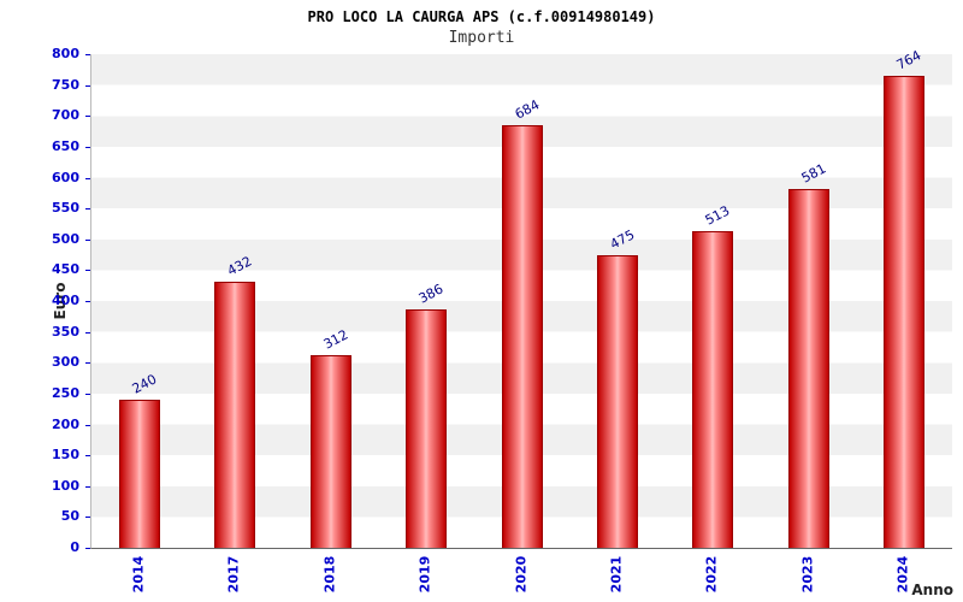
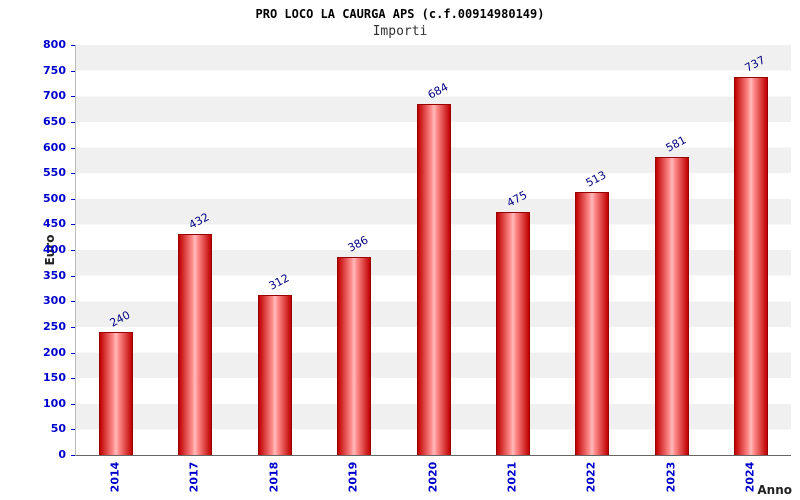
2024: 764 -> 737
